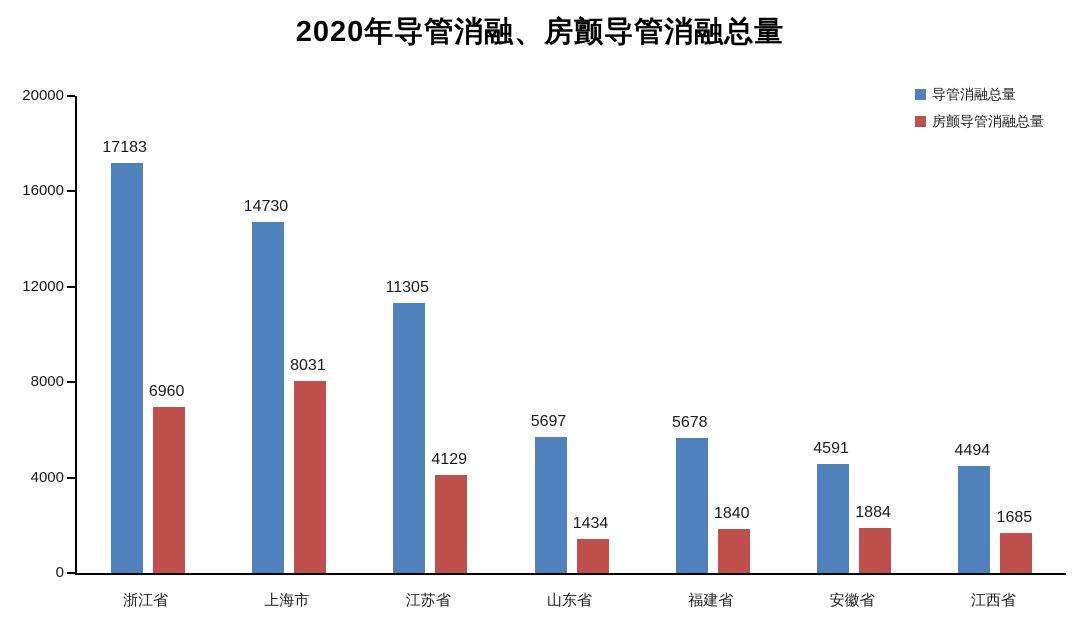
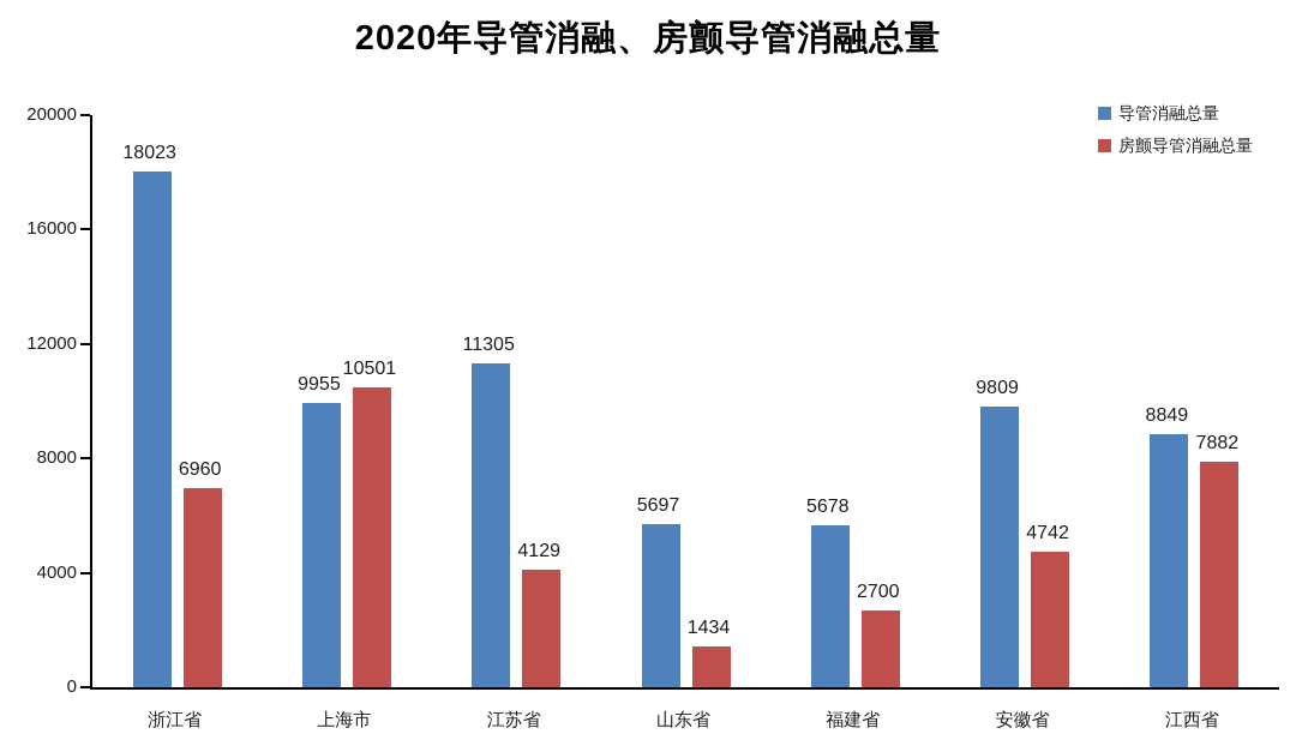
导管消融总量/浙江省: 17183 -> 18023
导管消融总量/上海市: 14730 -> 9955
房颤导管消融总量/上海市: 8031 -> 10501
房颤导管消融总量/福建省: 1840 -> 2700
导管消融总量/安徽省: 4591 -> 9809
房颤导管消融总量/安徽省: 1884 -> 4742
导管消融总量/江西省: 4494 -> 8849
房颤导管消融总量/江西省: 1685 -> 7882
